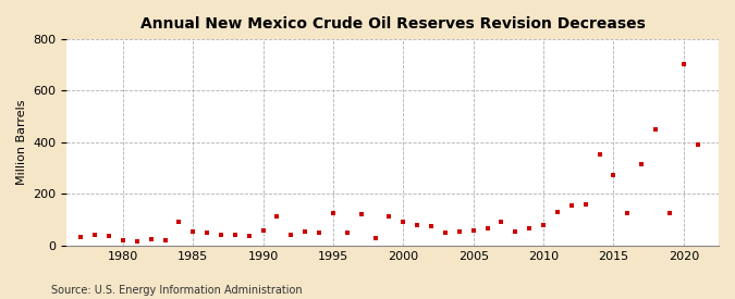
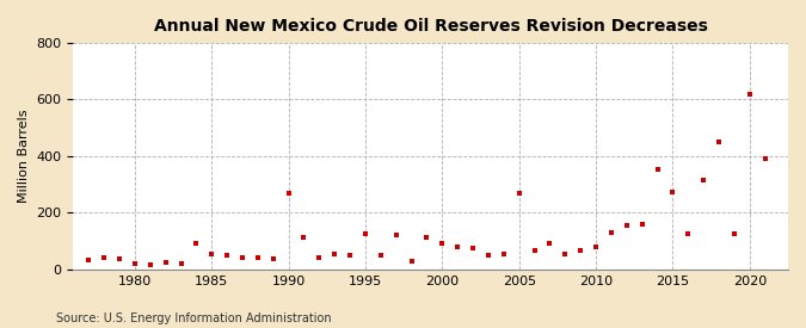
1990: 60 -> 270
2005: 60 -> 270
2020: 700 -> 620
